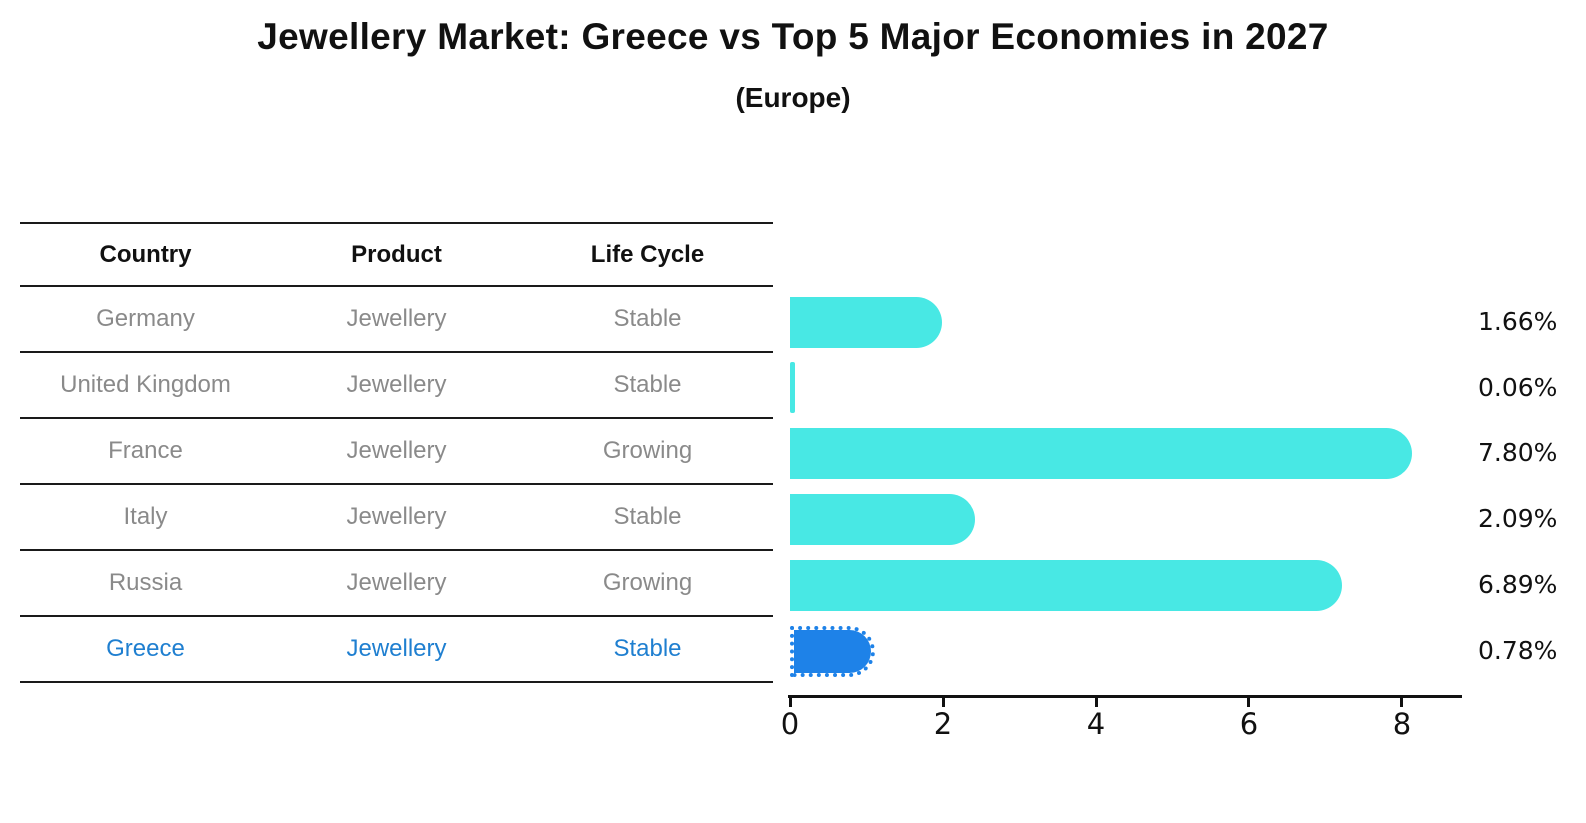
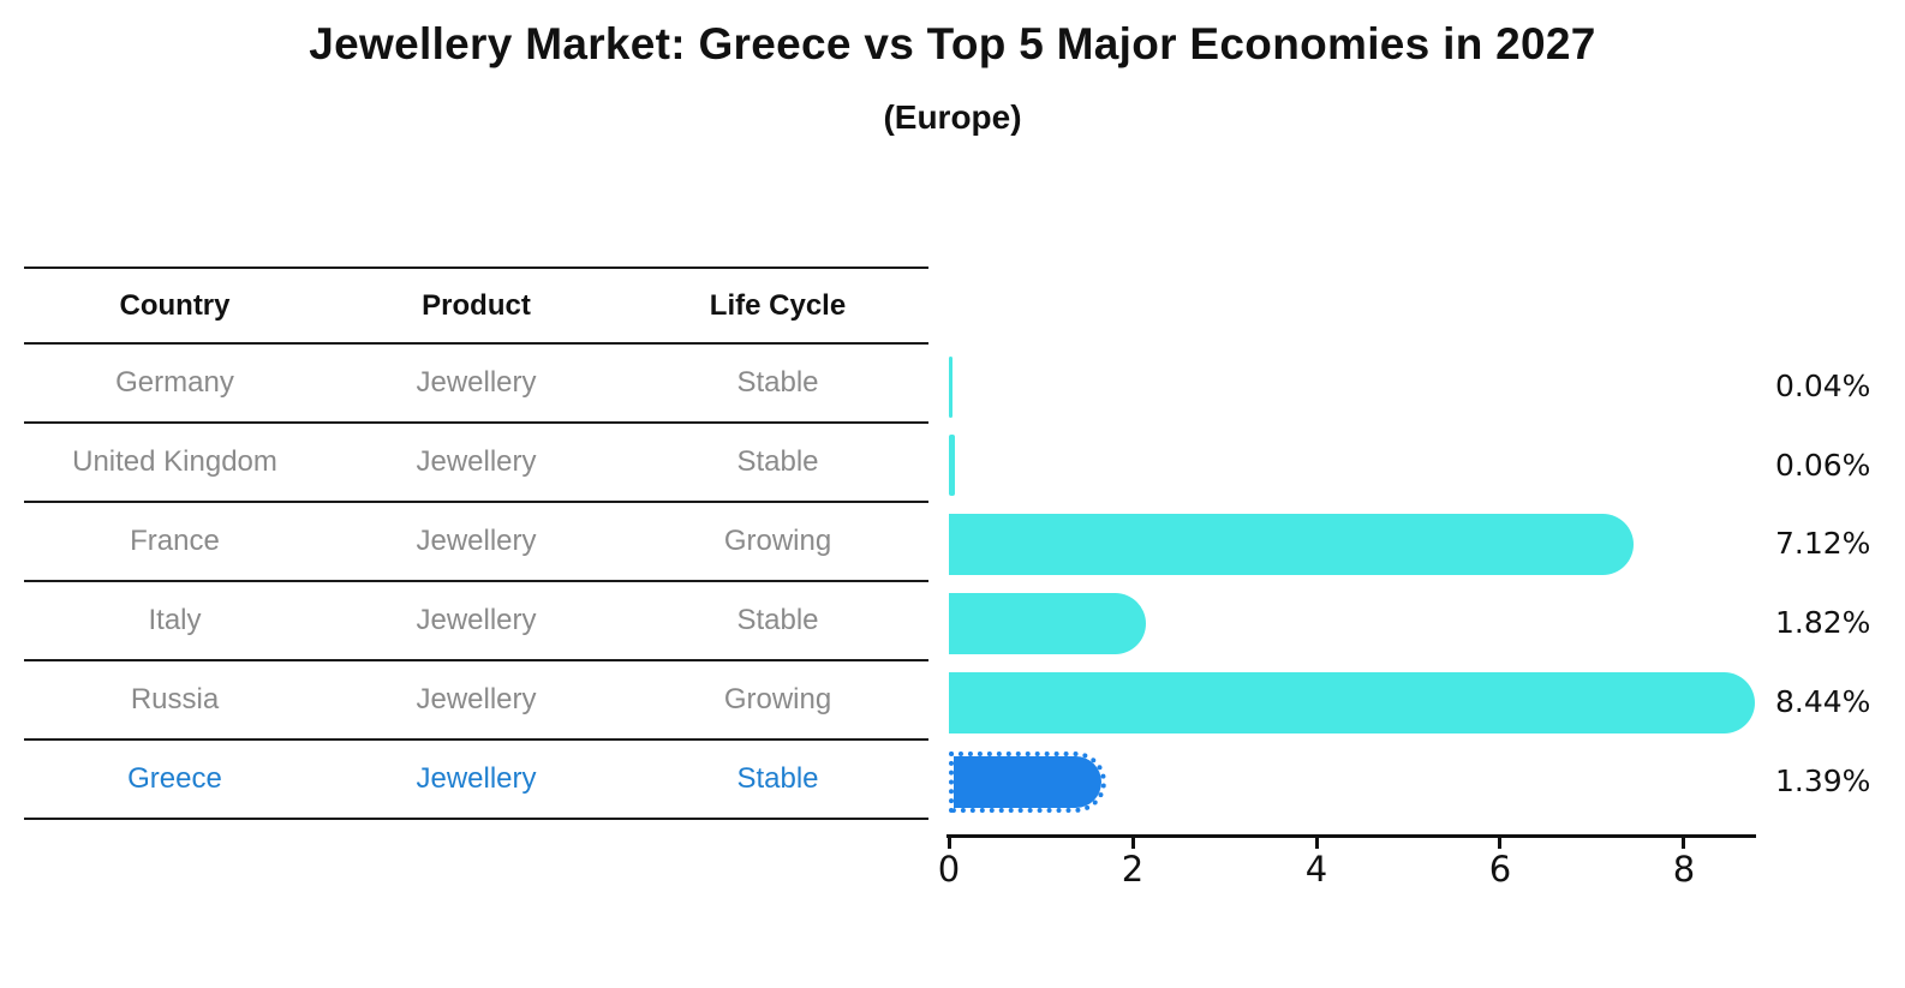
Germany: 1.66% -> 0.04%
France: 7.80% -> 7.12%
Italy: 2.09% -> 1.82%
Russia: 6.89% -> 8.44%
Greece: 0.78% -> 1.39%
